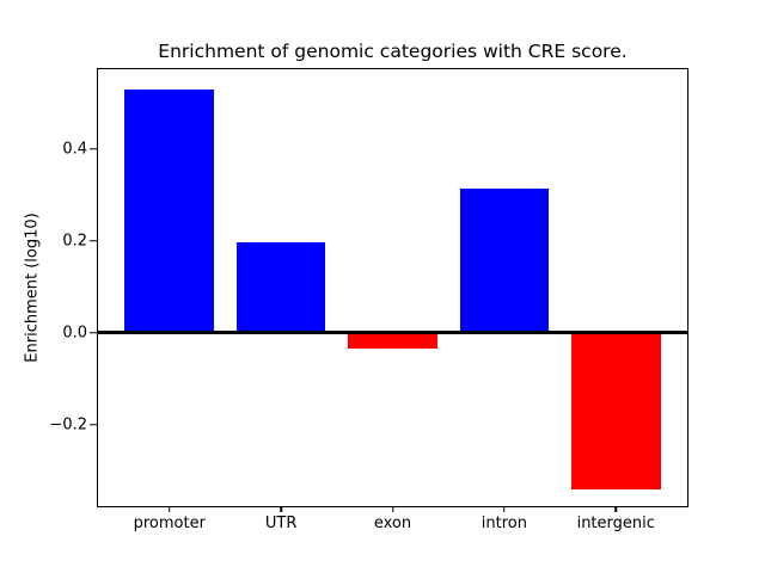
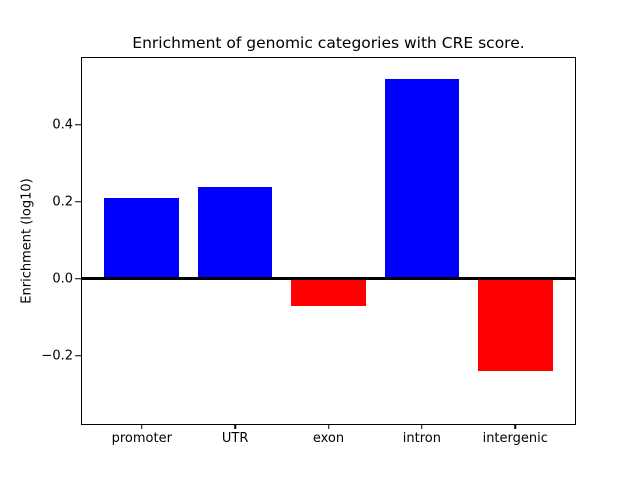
promoter: 0.53 -> 0.21
UTR: 0.20 -> 0.24
exon: -0.04 -> -0.07
intron: 0.31 -> 0.52
intergenic: -0.34 -> -0.24
